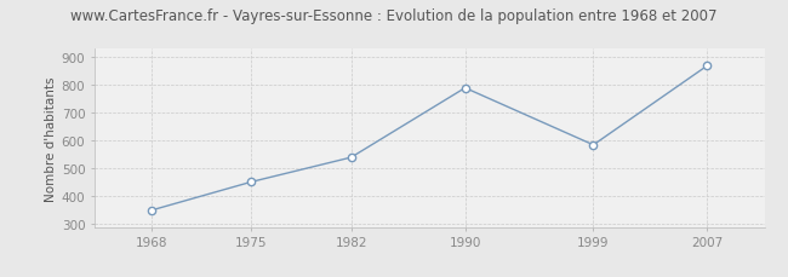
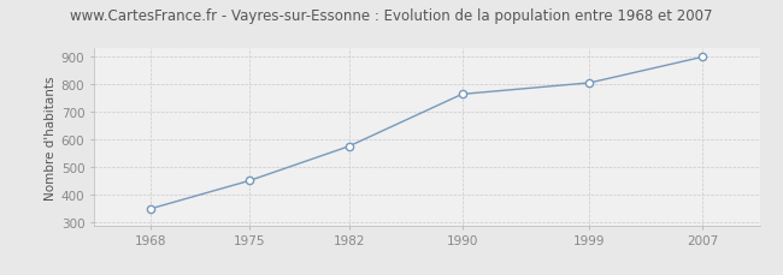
1982: 540 -> 576
1990: 790 -> 765
1999: 585 -> 806
2007: 870 -> 900
